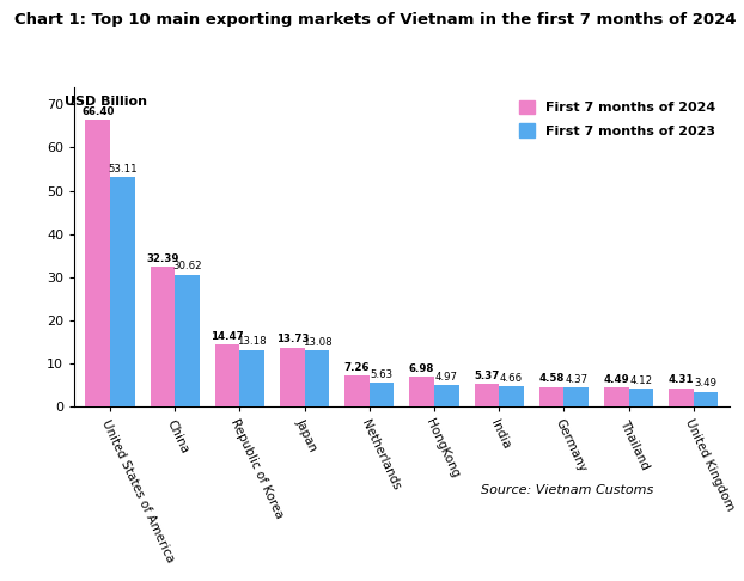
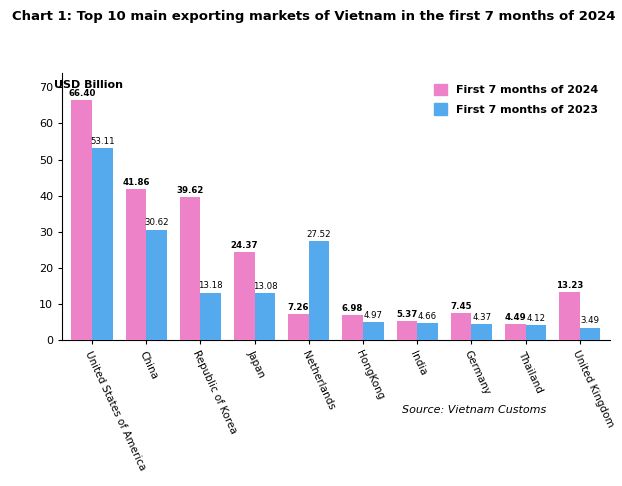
First 7 months of 2024/China: 32.39 -> 41.86
First 7 months of 2024/Republic of Korea: 14.47 -> 39.62
First 7 months of 2024/Japan: 13.73 -> 24.37
First 7 months of 2023/Netherlands: 5.63 -> 27.52
First 7 months of 2024/Germany: 4.58 -> 7.45
First 7 months of 2024/United Kingdom: 4.31 -> 13.23
